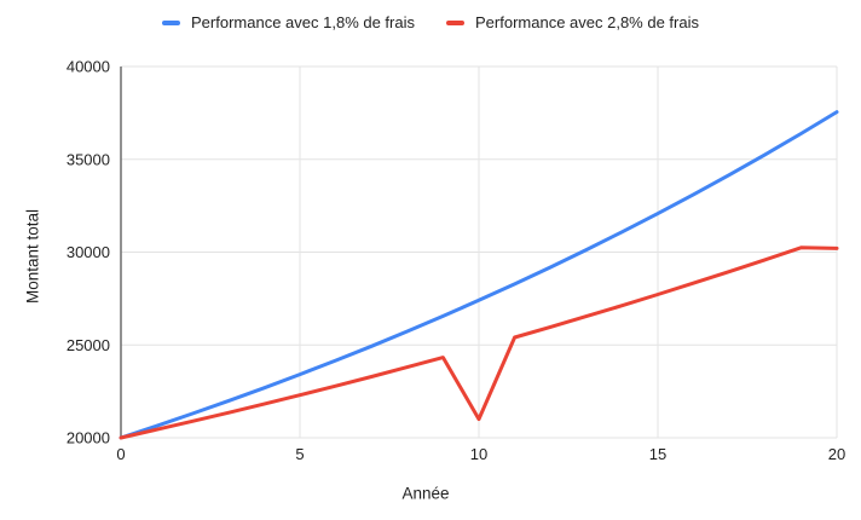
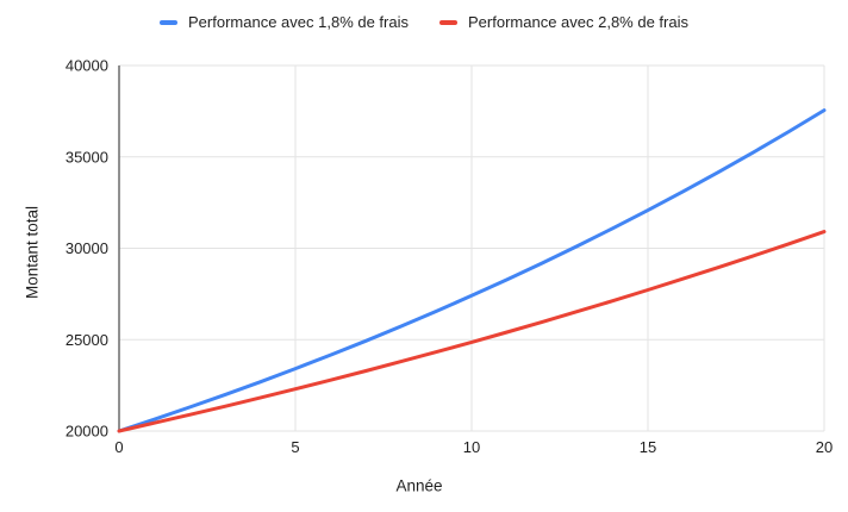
Performance avec 2,8% de frais/10: 21000 -> 24900
Performance avec 2,8% de frais/20: 30200 -> 30900
